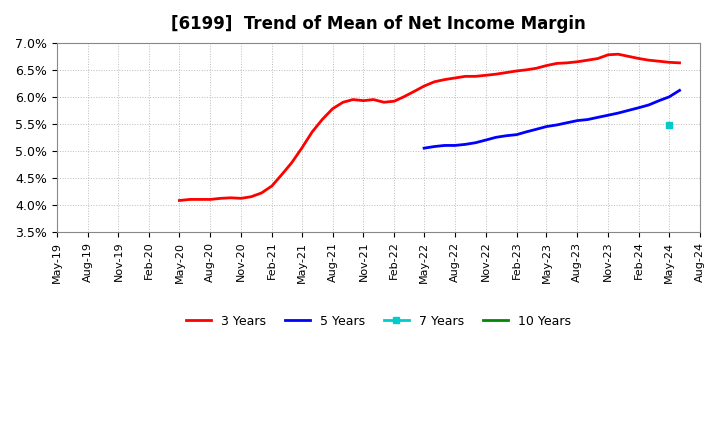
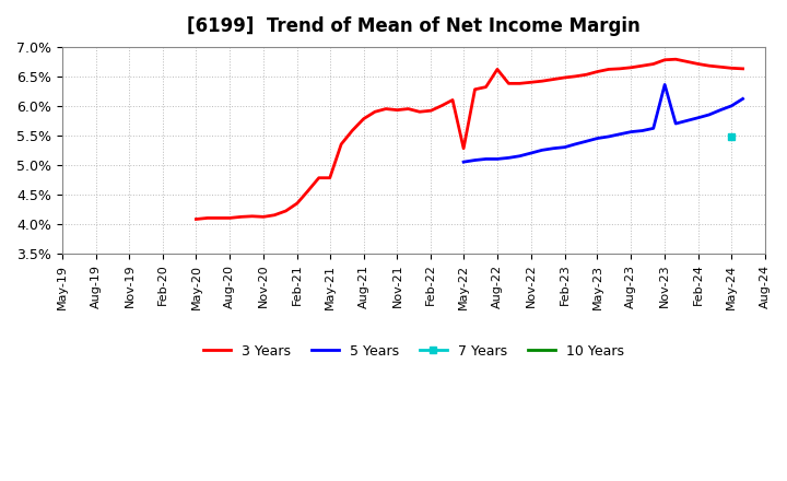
3 Years/May-21: 5.05% -> 4.78%
3 Years/May-22: 6.20% -> 5.28%
3 Years/Aug-22: 6.35% -> 6.62%
5 Years/Nov-23: 5.66% -> 6.36%
